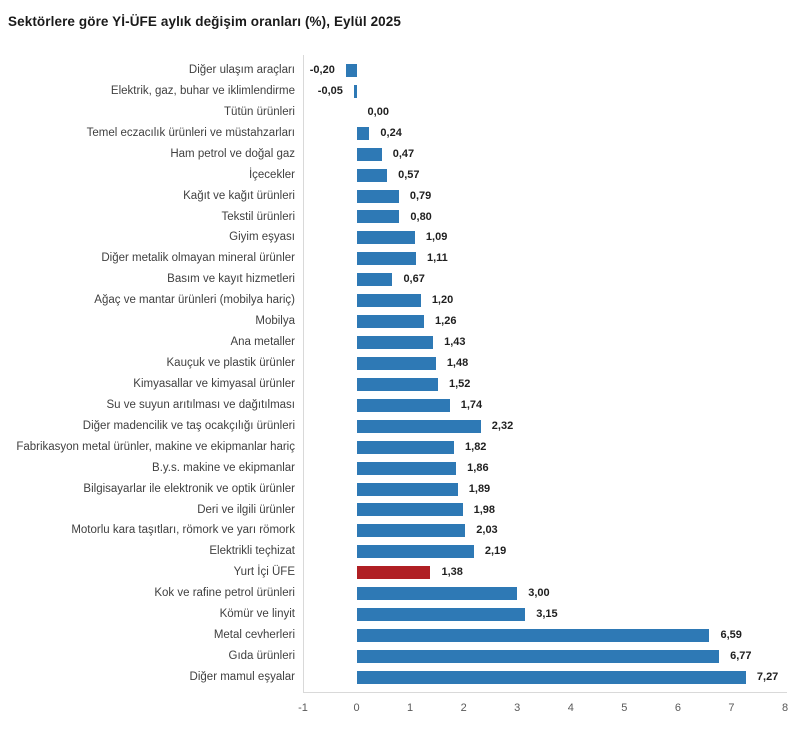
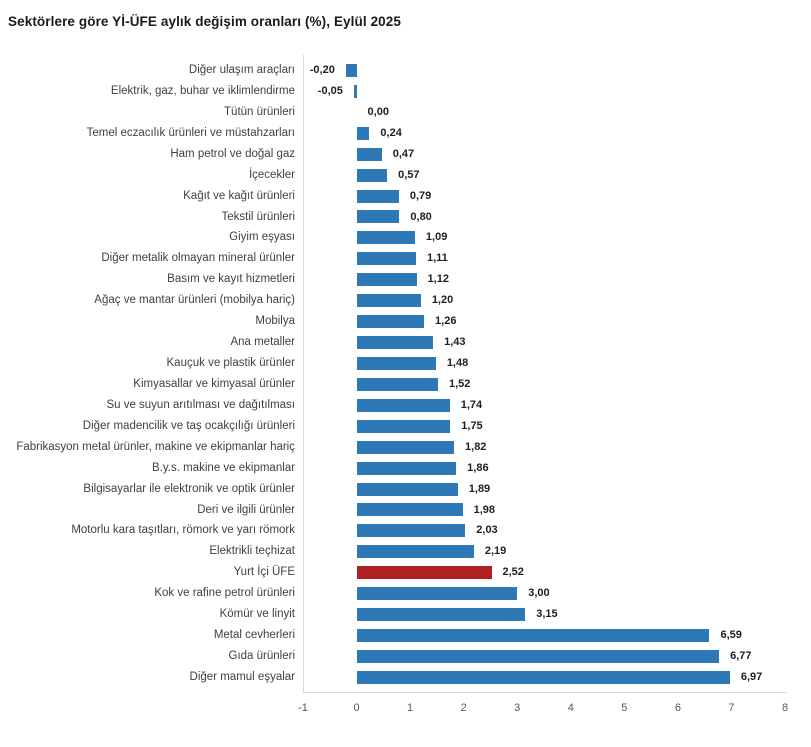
Basım ve kayıt hizmetleri: 0,67 -> 1,12
Diğer madencilik ve taş ocakçılığı ürünleri: 2,32 -> 1,75
Yurt İçi ÜFE: 1,38 -> 2,52
Diğer mamul eşyalar: 7,27 -> 6,97
